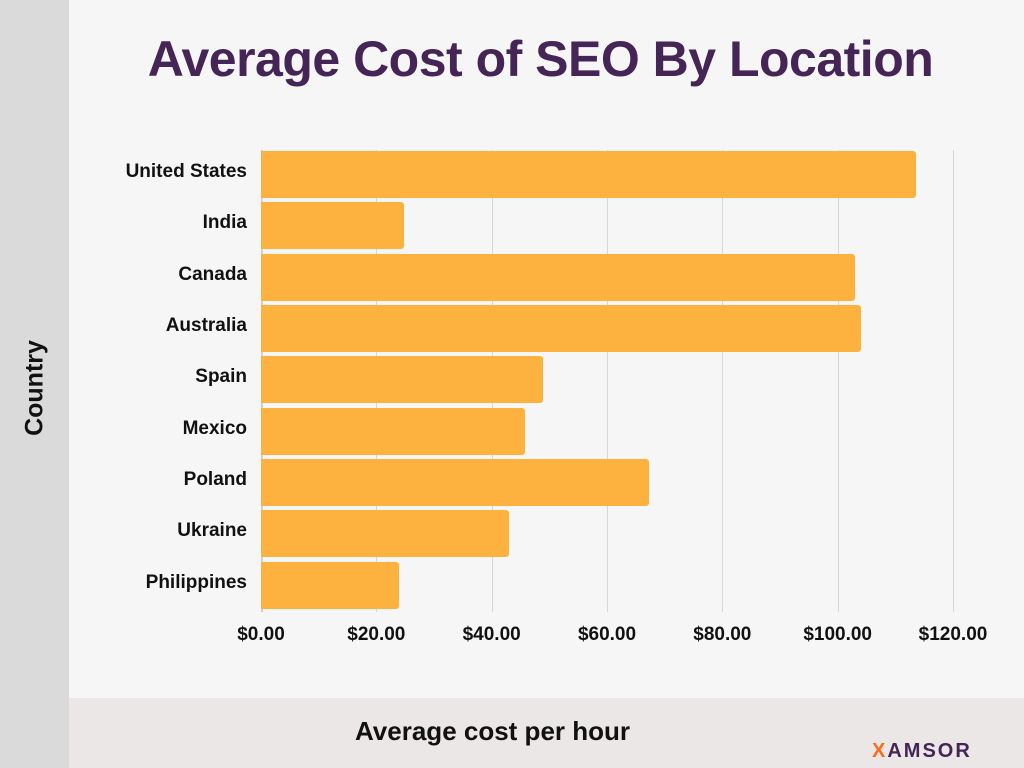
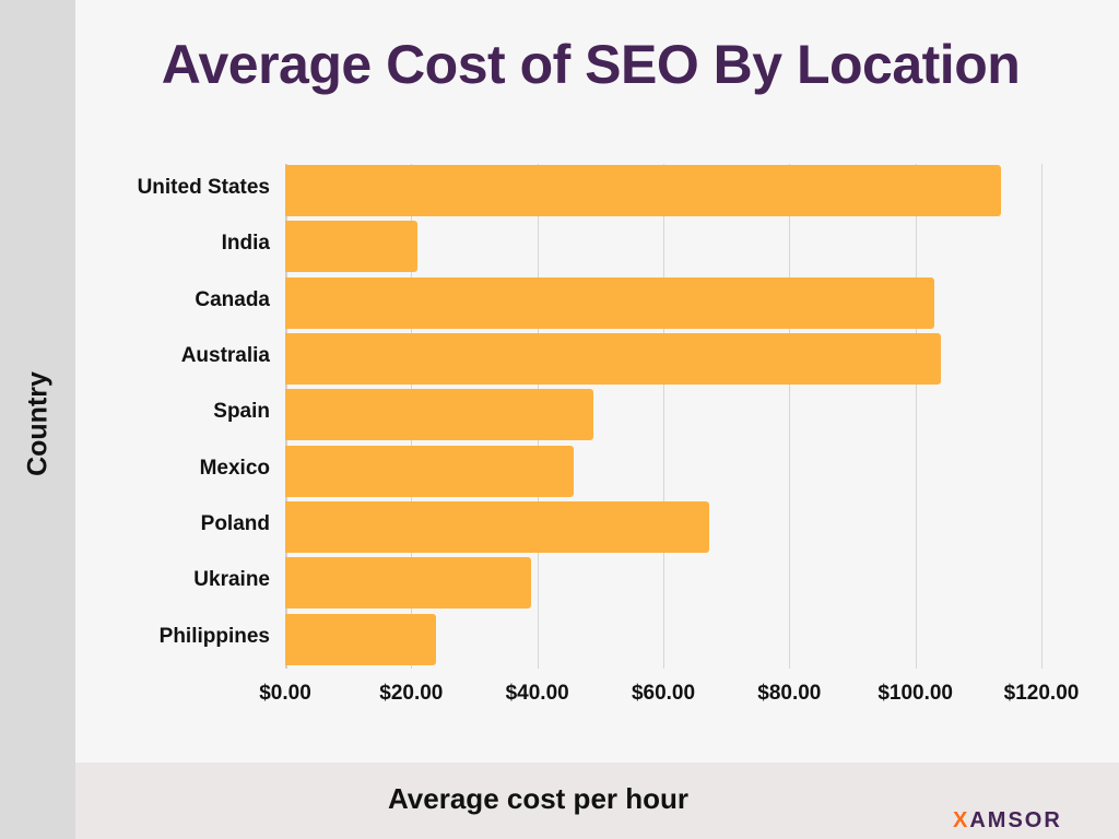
India: $25 -> $21
Ukraine: $43 -> $39
